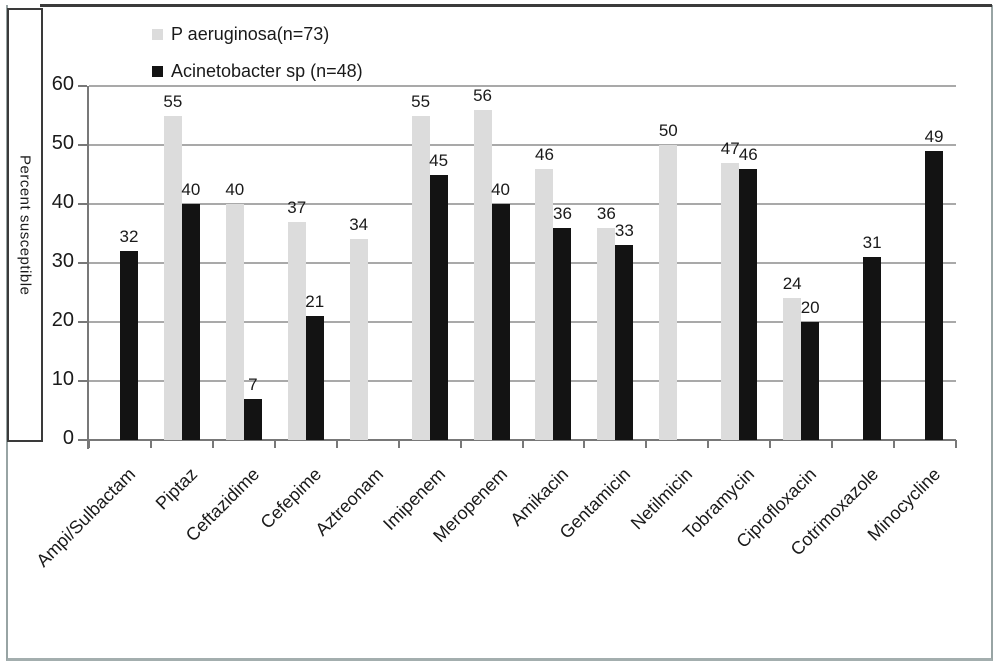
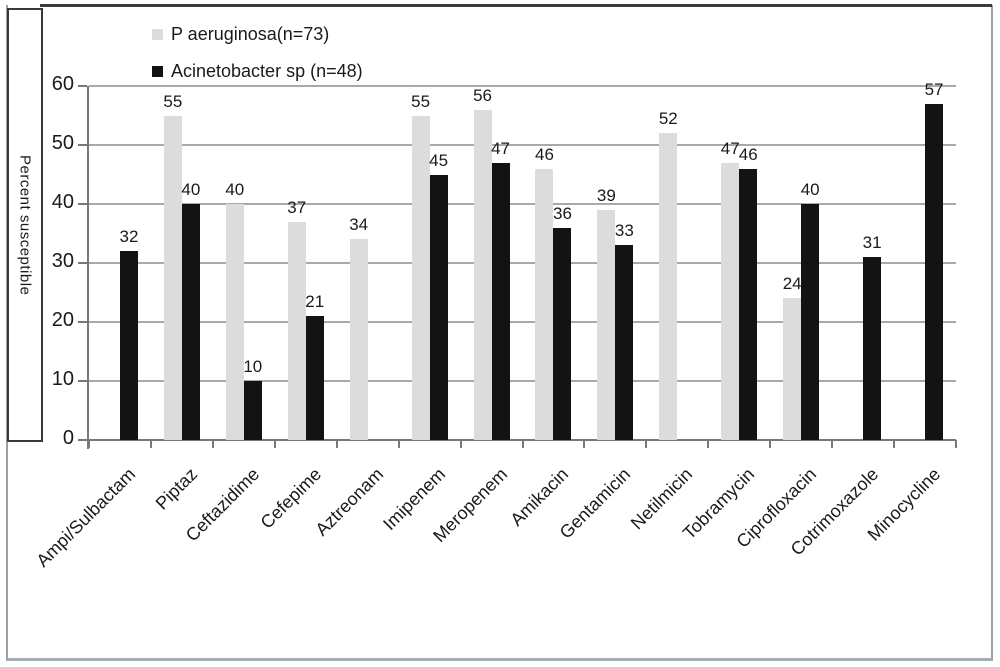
Acinetobacter sp (n=48)/Ceftazidime: 7 -> 10
Acinetobacter sp (n=48)/Meropenem: 40 -> 47
P aeruginosa(n=73)/Gentamicin: 36 -> 39
P aeruginosa(n=73)/Netilmicin: 50 -> 52
Acinetobacter sp (n=48)/Ciprofloxacin: 20 -> 40
Acinetobacter sp (n=48)/Minocycline: 49 -> 57
